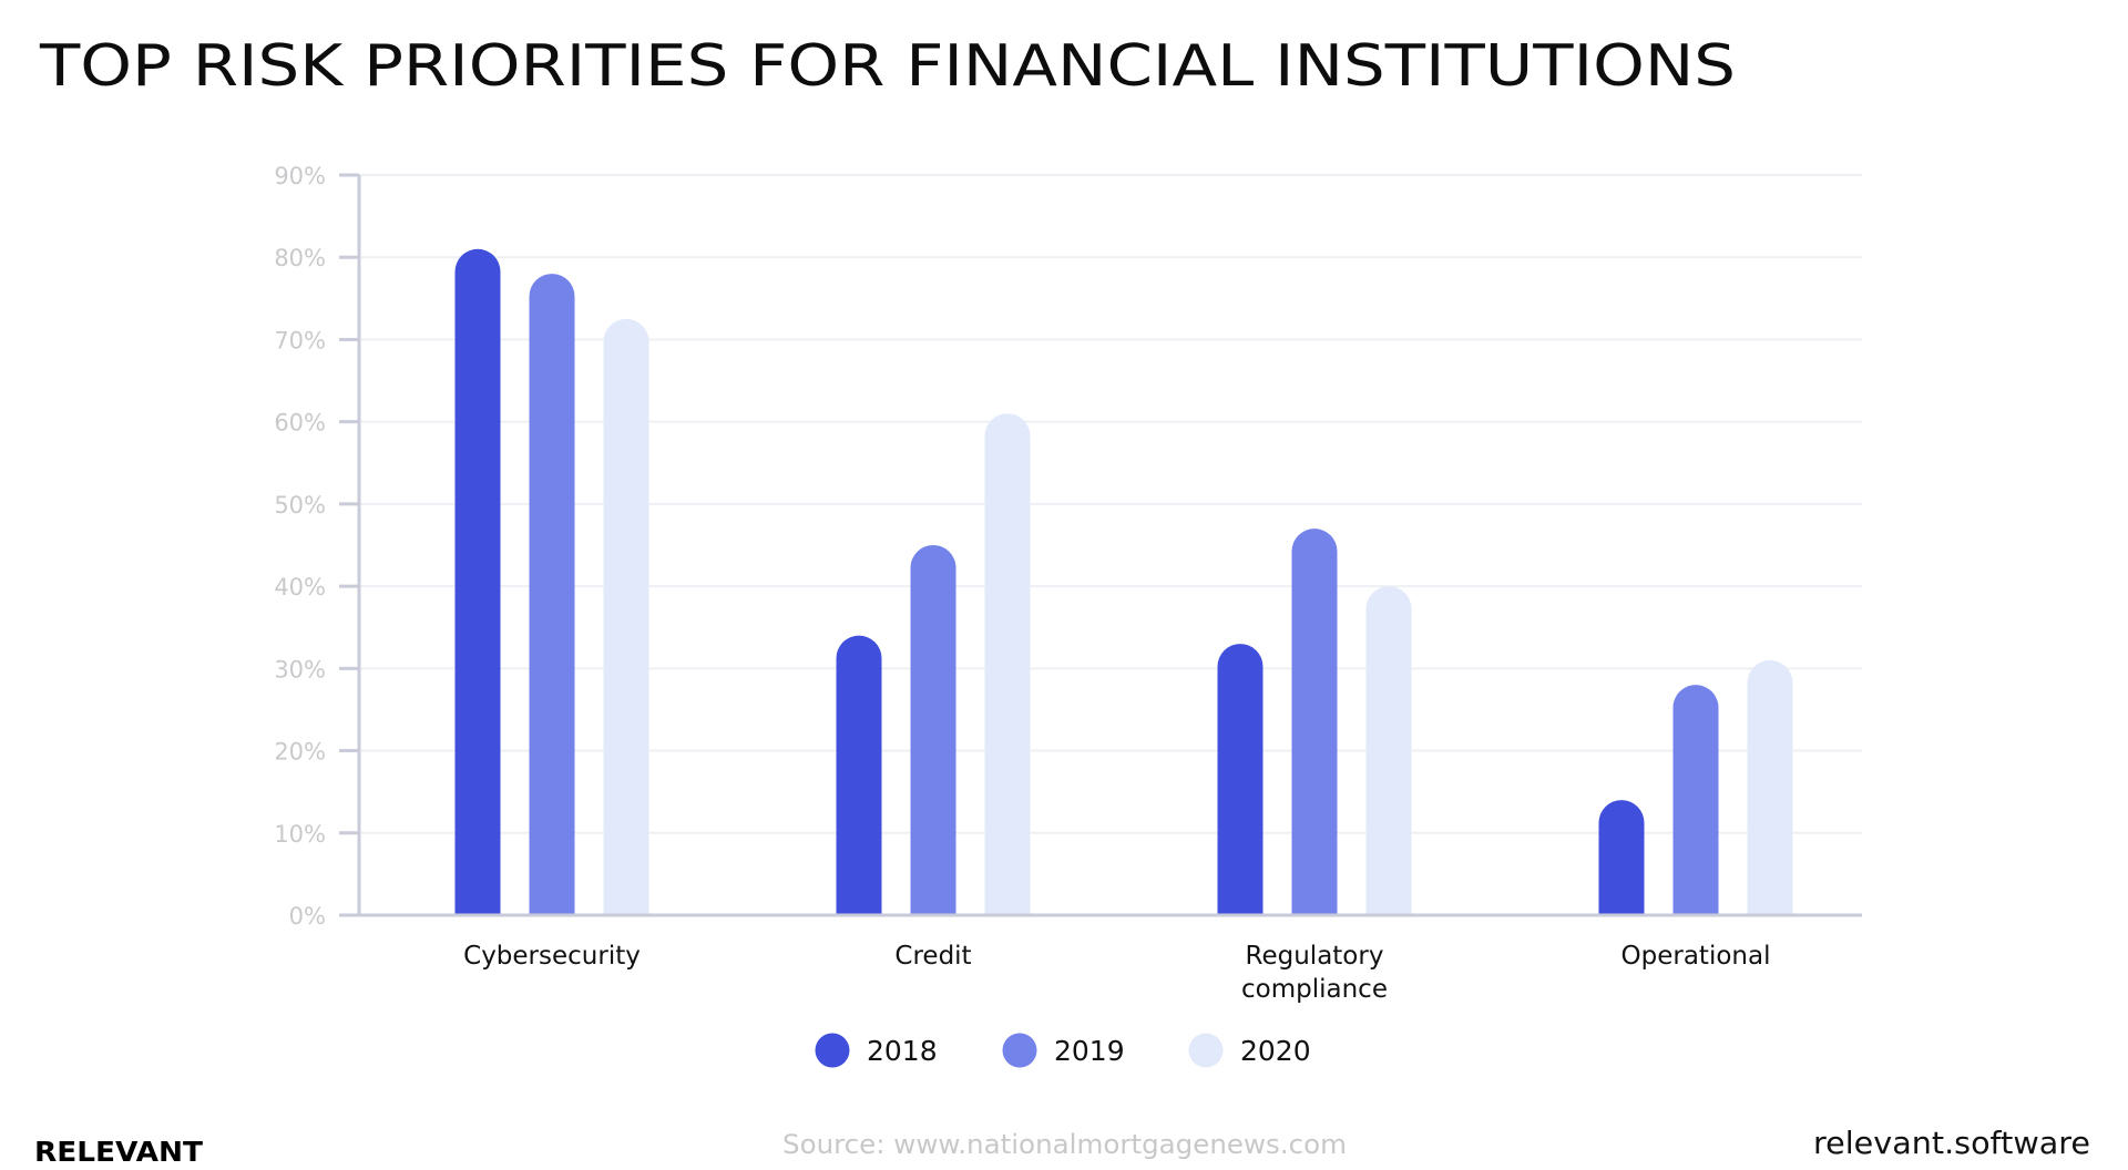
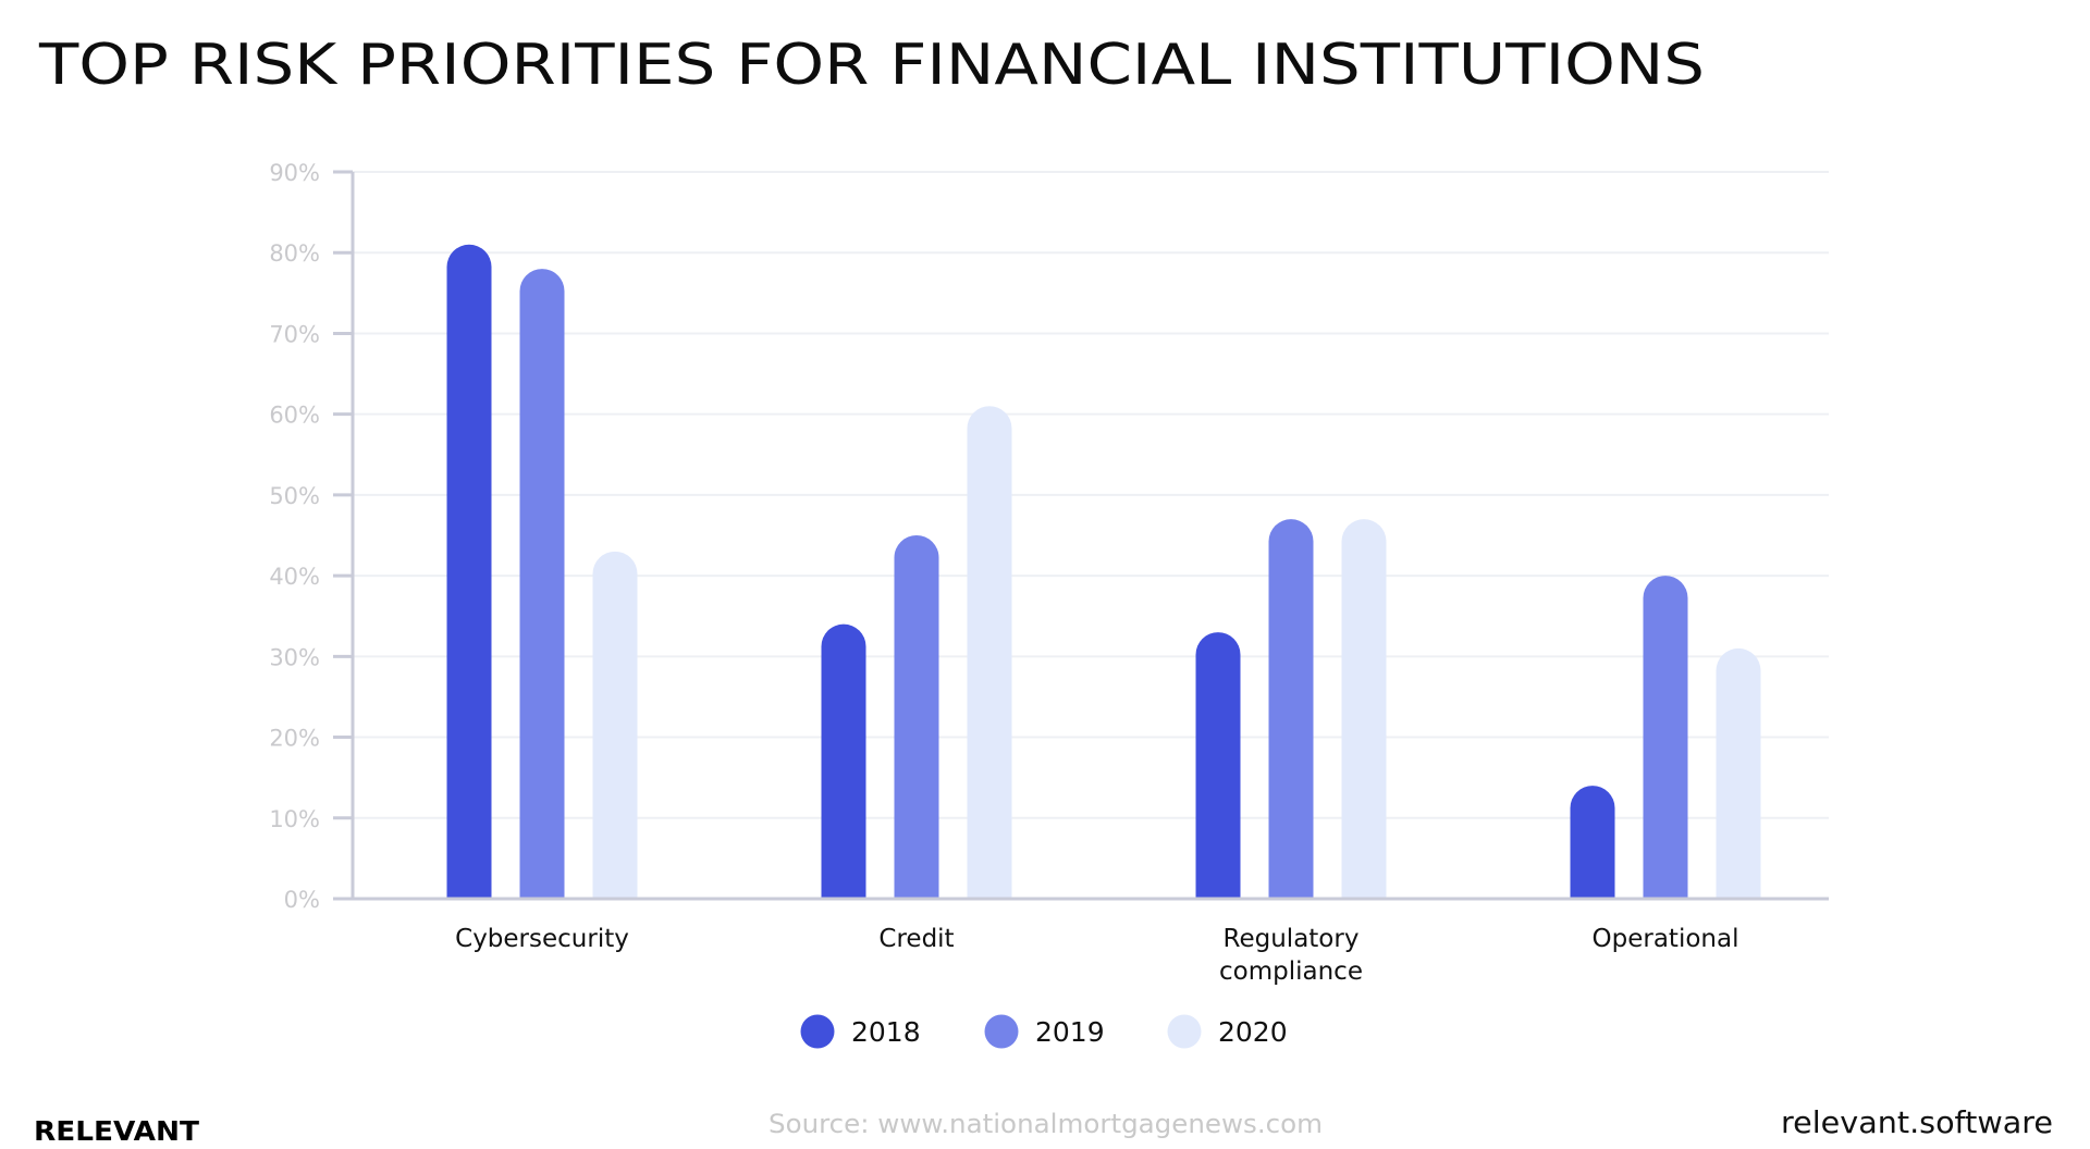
2020/Cybersecurity: 72% -> 43%
2020/Regulatory compliance: 40% -> 47%
2019/Operational: 28% -> 40%
